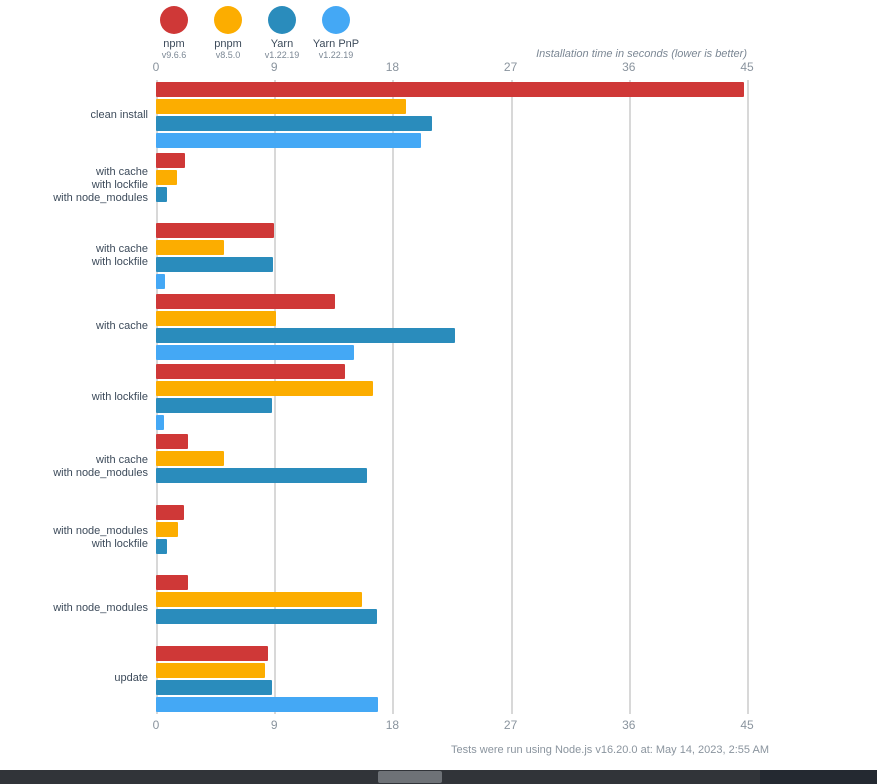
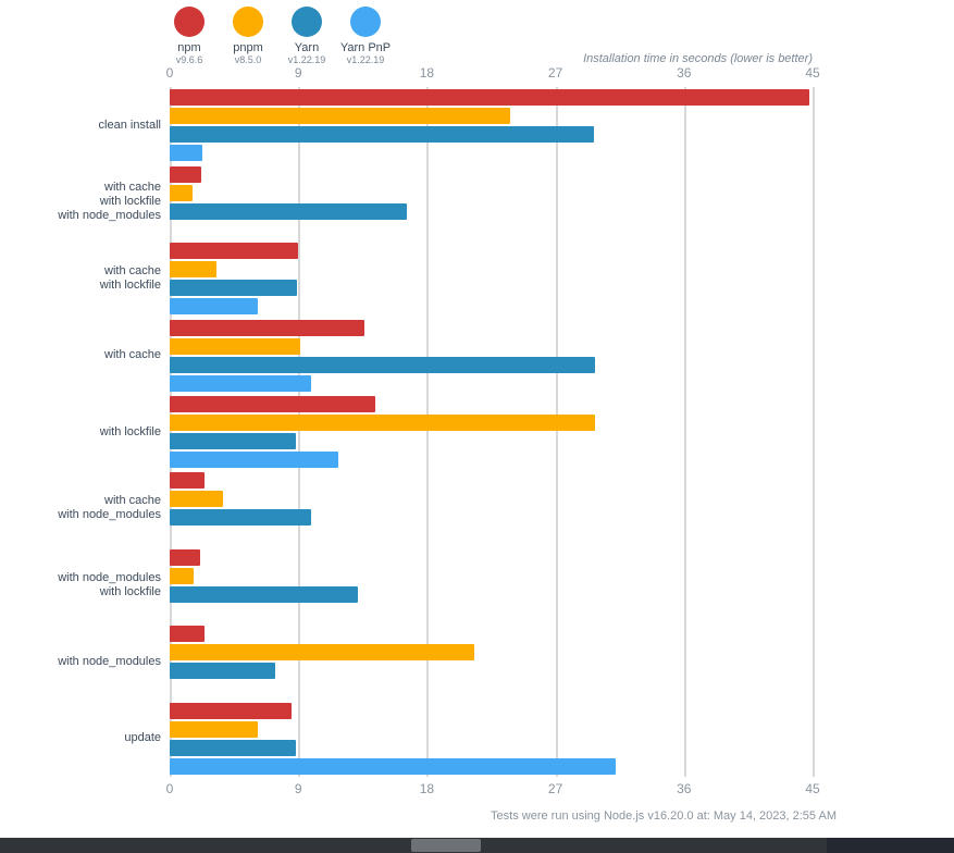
pnpm/clean install: 19.0 -> 23.8
Yarn/clean install: 21.0 -> 29.7
Yarn PnP/clean install: 20.2 -> 2.3
Yarn/with cache with lockfile with node_modules: 0.8 -> 16.6
pnpm/with cache with lockfile: 5.2 -> 3.3
Yarn PnP/with cache with lockfile: 0.7 -> 6.2
Yarn/with cache: 22.8 -> 29.8
Yarn PnP/with cache: 15.1 -> 9.9
pnpm/with lockfile: 16.5 -> 29.8
Yarn PnP/with lockfile: 0.6 -> 11.8
pnpm/with cache with node_modules: 5.2 -> 3.7
Yarn/with cache with node_modules: 16.1 -> 9.9
Yarn/with node_modules with lockfile: 0.8 -> 13.2
pnpm/with node_modules: 15.7 -> 21.3
Yarn/with node_modules: 16.8 -> 7.4
pnpm/update: 8.3 -> 6.2
Yarn PnP/update: 16.9 -> 31.2
